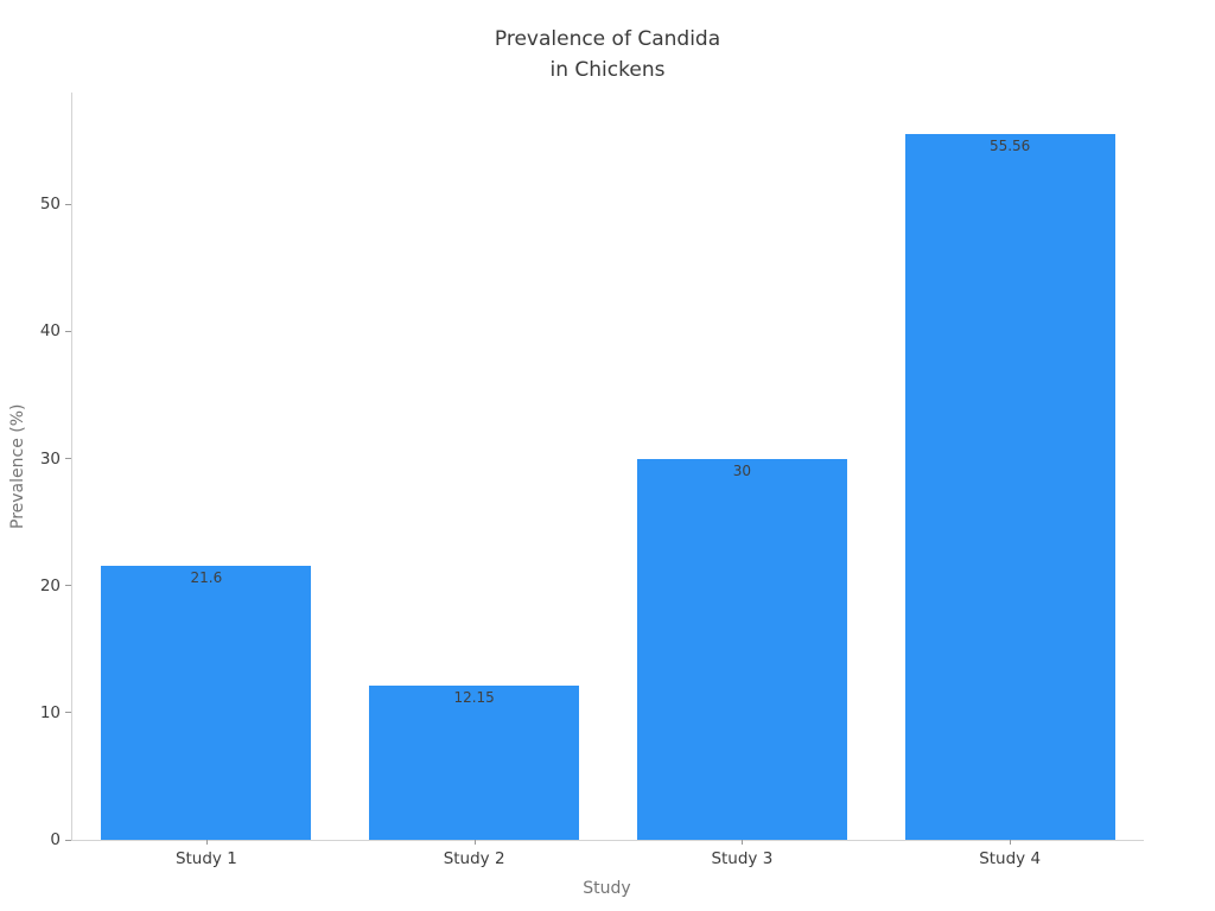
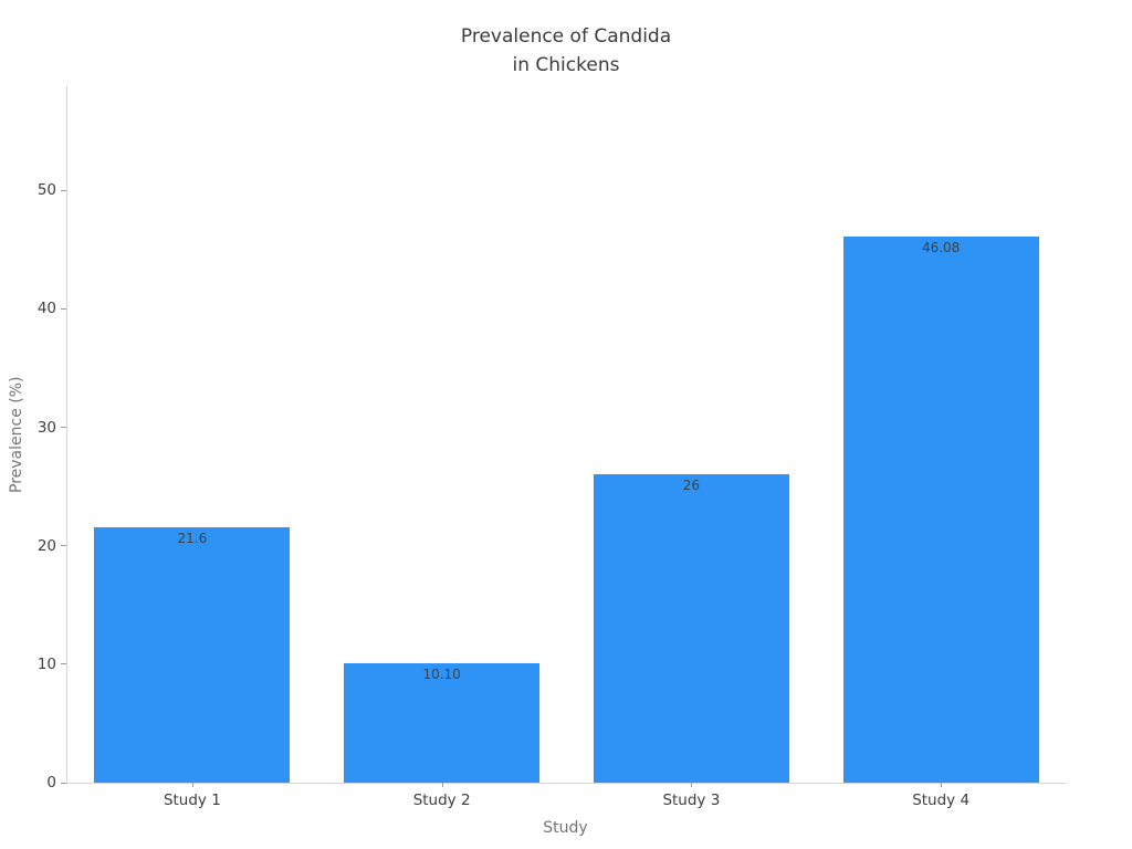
Study 2: 12.15 -> 10.10
Study 3: 30 -> 26
Study 4: 55.56 -> 46.08
